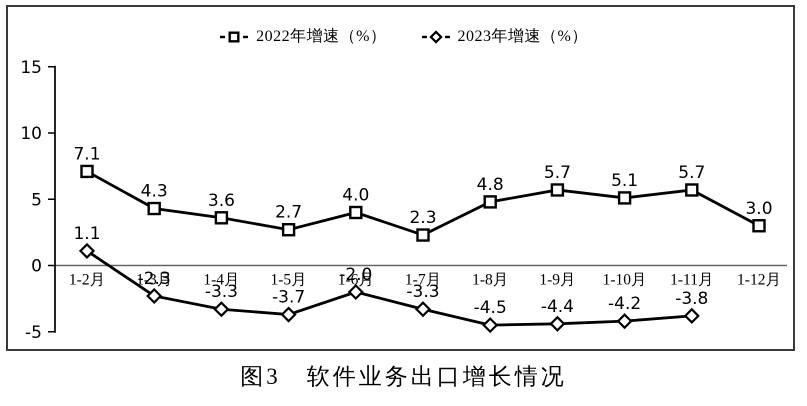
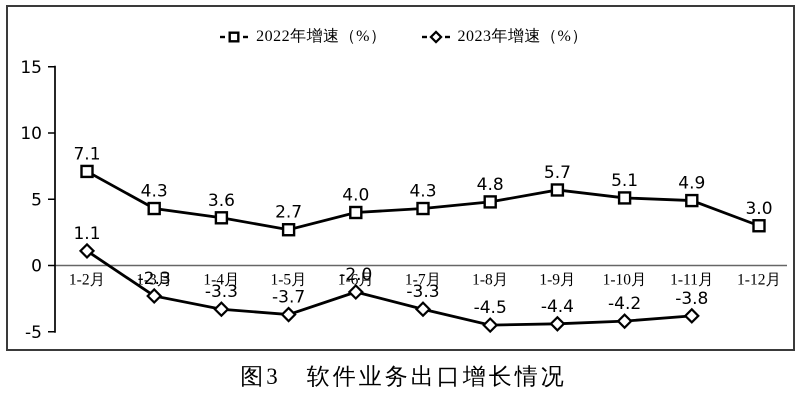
2022年增速（%）/1-7月: 2.3 -> 4.3
2022年增速（%）/1-11月: 5.7 -> 4.9
